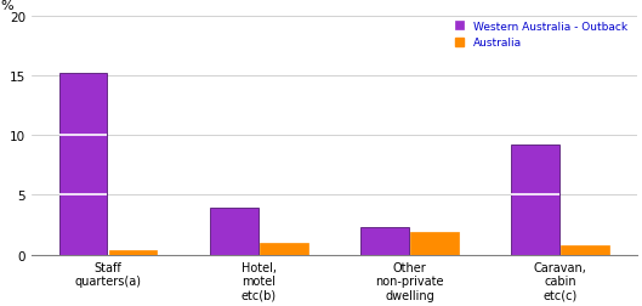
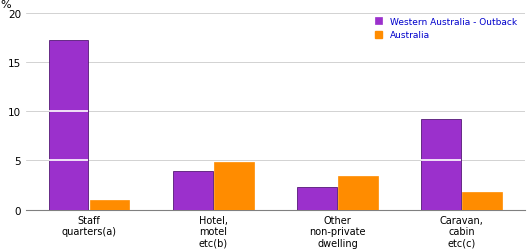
Western Australia - Outback/Staff quarters(a): 15.2 -> 17.2
Australia/Staff quarters(a): 0.3 -> 1.0
Australia/Hotel, motel etc(b): 1.0 -> 4.8
Australia/Other non-private dwelling: 1.9 -> 3.4
Australia/Caravan, cabin etc(c): 0.8 -> 1.8
